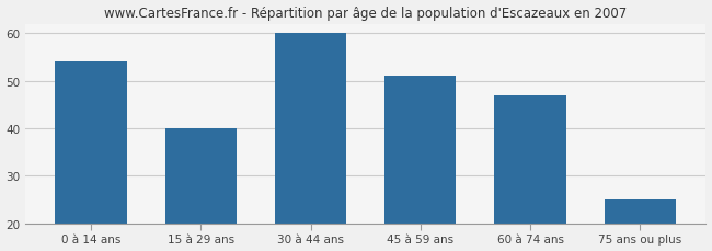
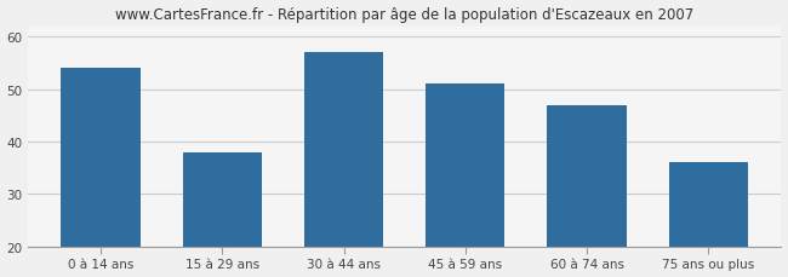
15 à 29 ans: 40 -> 38
30 à 44 ans: 60 -> 57
75 ans ou plus: 25 -> 36
